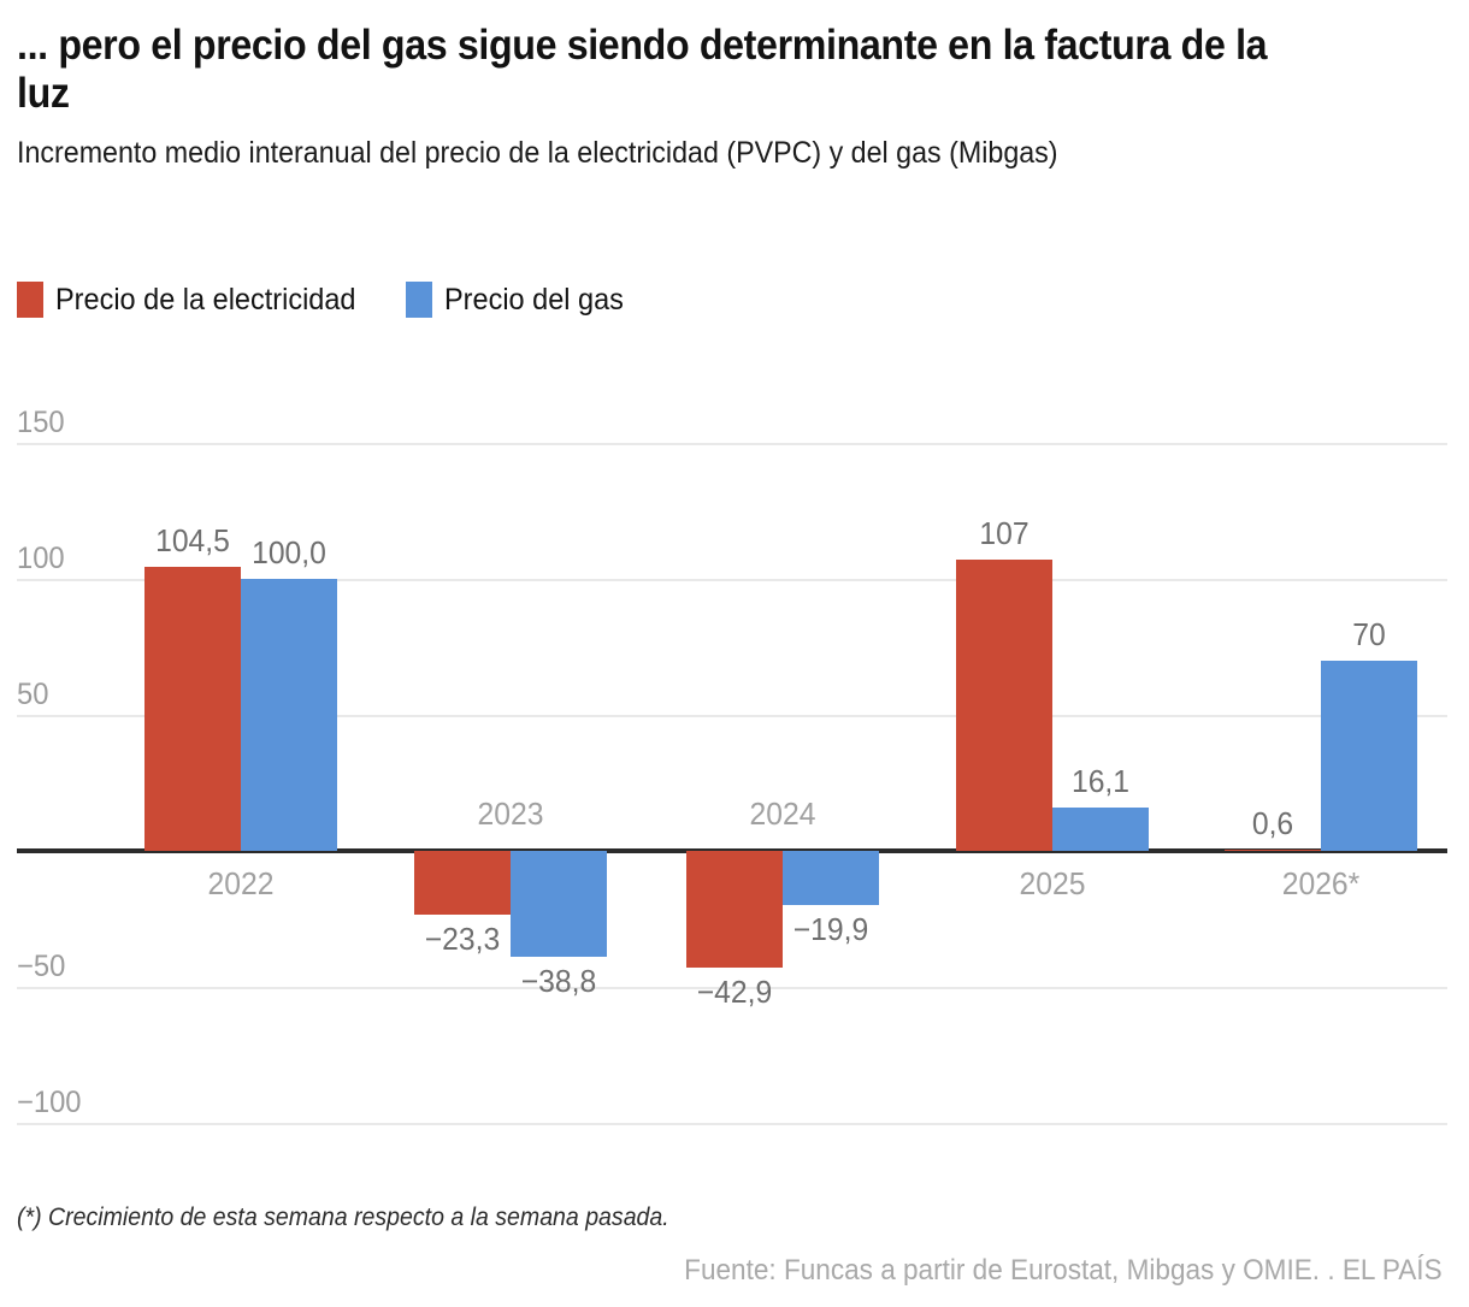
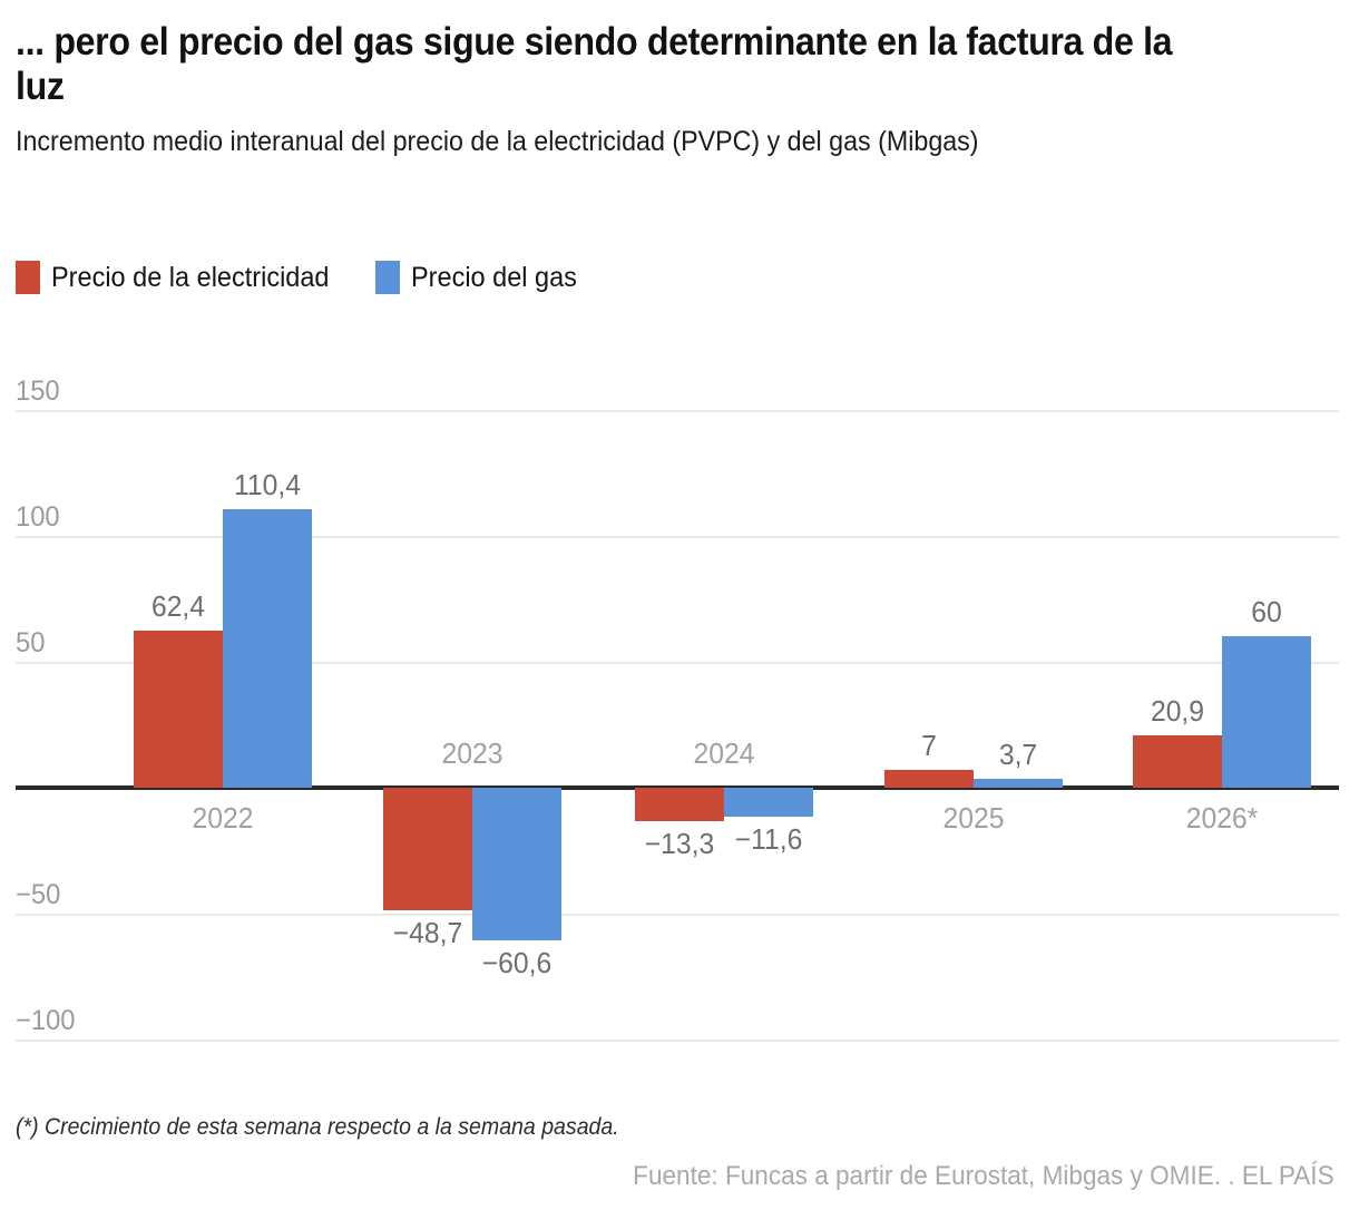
Precio de la electricidad/2022: 104,5 -> 62,4
Precio del gas/2022: 100,0 -> 110,4
Precio de la electricidad/2023: −23,3 -> −48,7
Precio del gas/2023: −38,8 -> −60,6
Precio de la electricidad/2024: −42,9 -> −13,3
Precio del gas/2024: −19,9 -> −11,6
Precio de la electricidad/2025: 107 -> 7
Precio del gas/2025: 16,1 -> 3,7
Precio de la electricidad/2026*: 0,6 -> 20,9
Precio del gas/2026*: 70 -> 60
